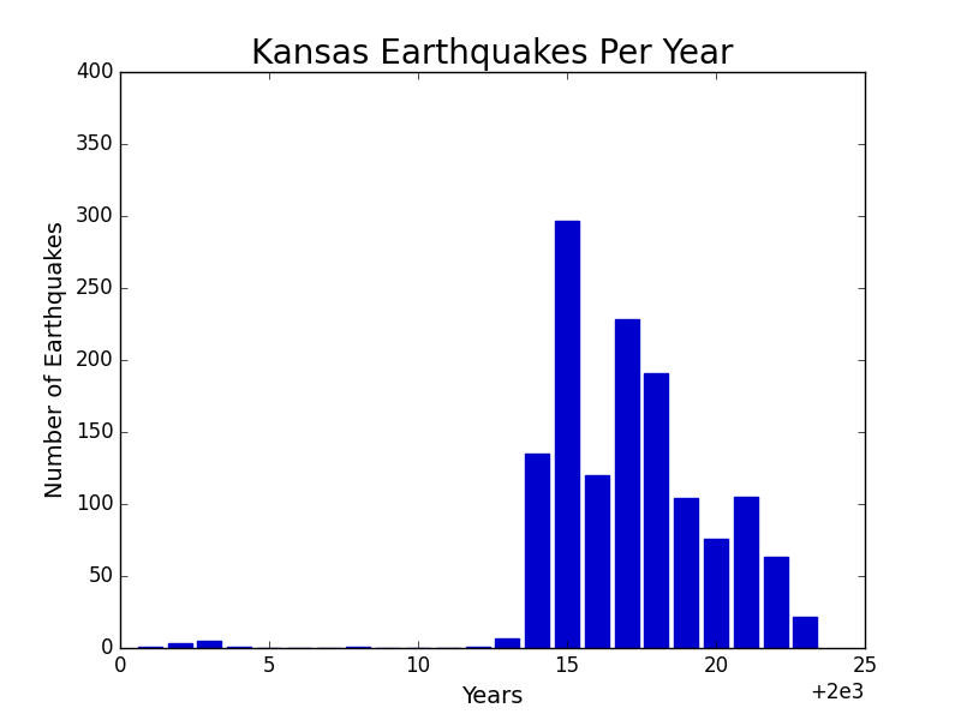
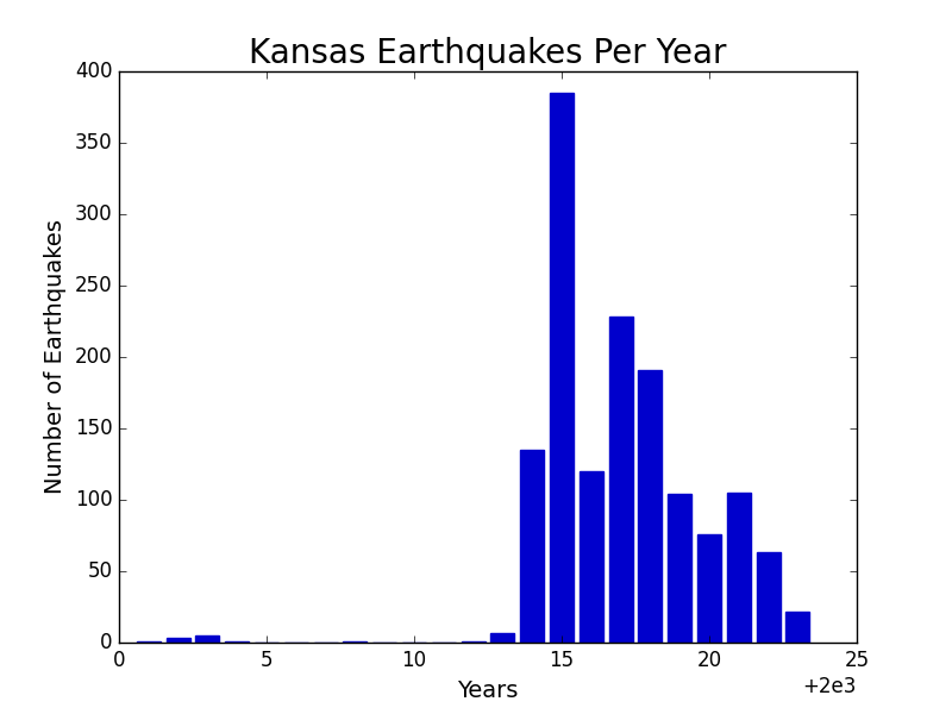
15: 297 -> 385
